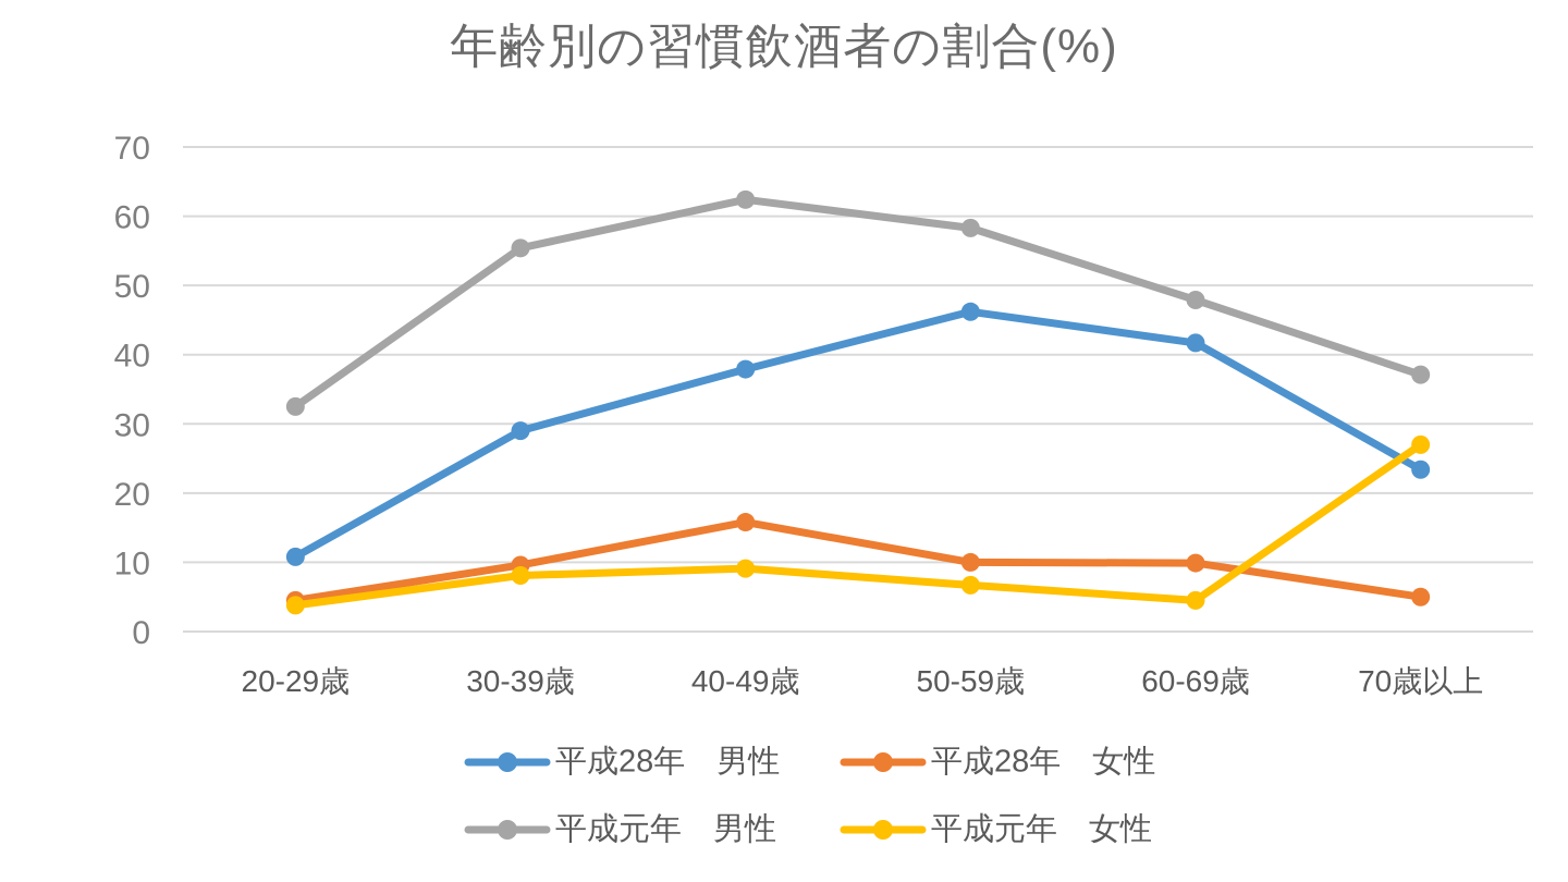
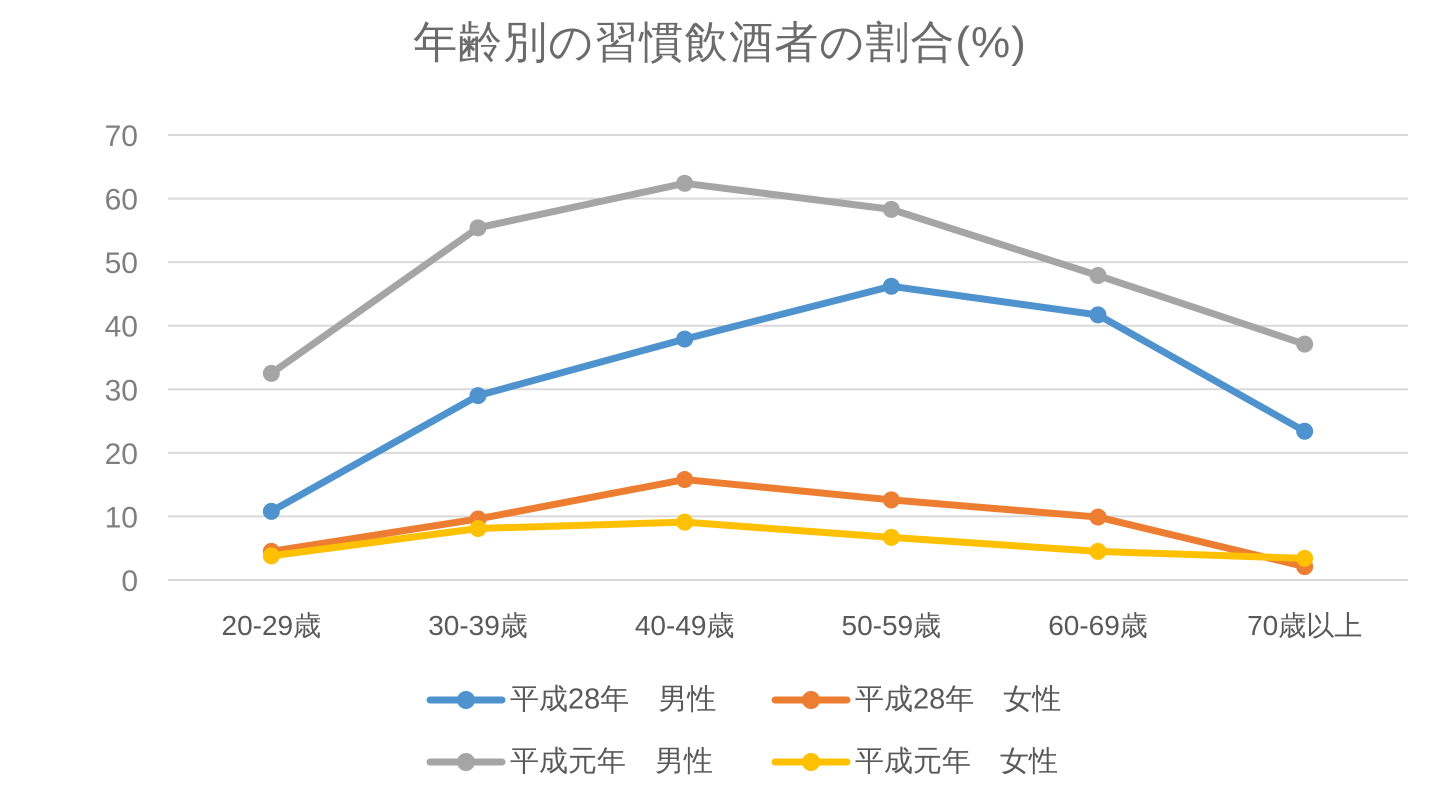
平成28年 女性/50-59歳: 10 -> 13
平成28年 女性/70歳以上: 5 -> 2
平成元年 女性/70歳以上: 27 -> 3
